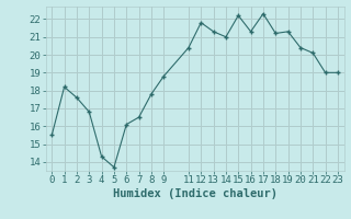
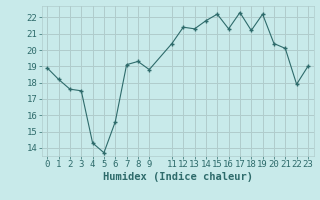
0: 15.5 -> 18.9
3: 16.8 -> 17.5
6: 16.1 -> 15.6
7: 16.5 -> 19.1
8: 17.8 -> 19.3
12: 21.8 -> 21.4
14: 21.0 -> 21.8
19: 21.3 -> 22.2
22: 19.0 -> 17.9
